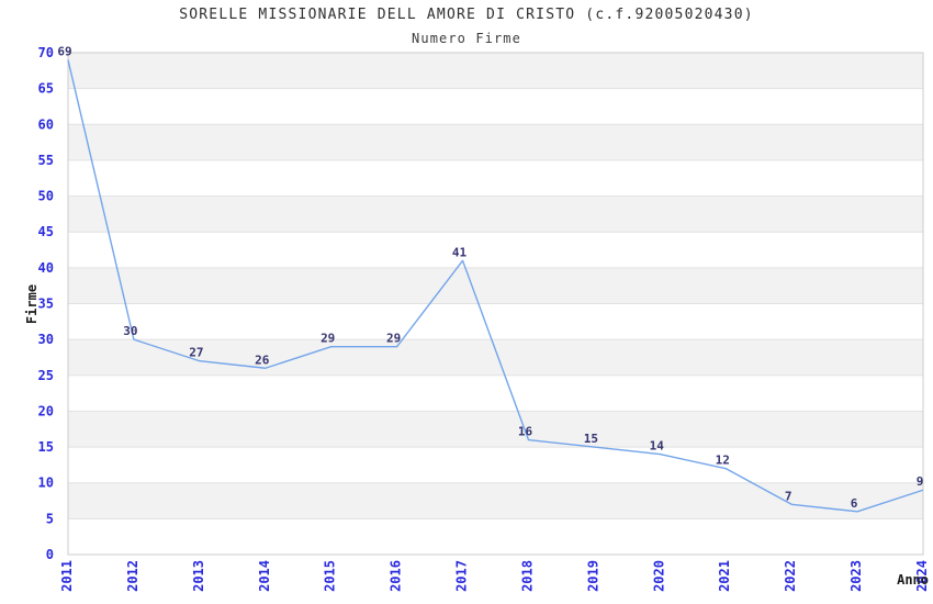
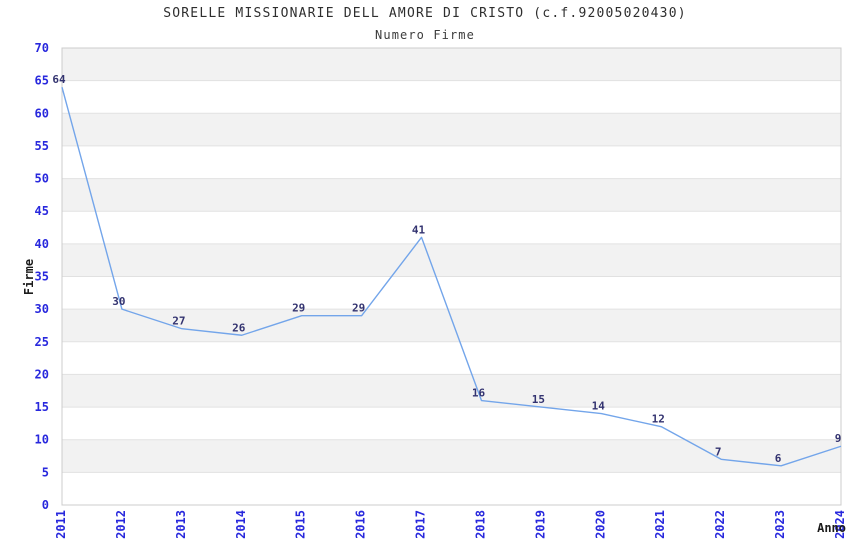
2011: 69 -> 64
